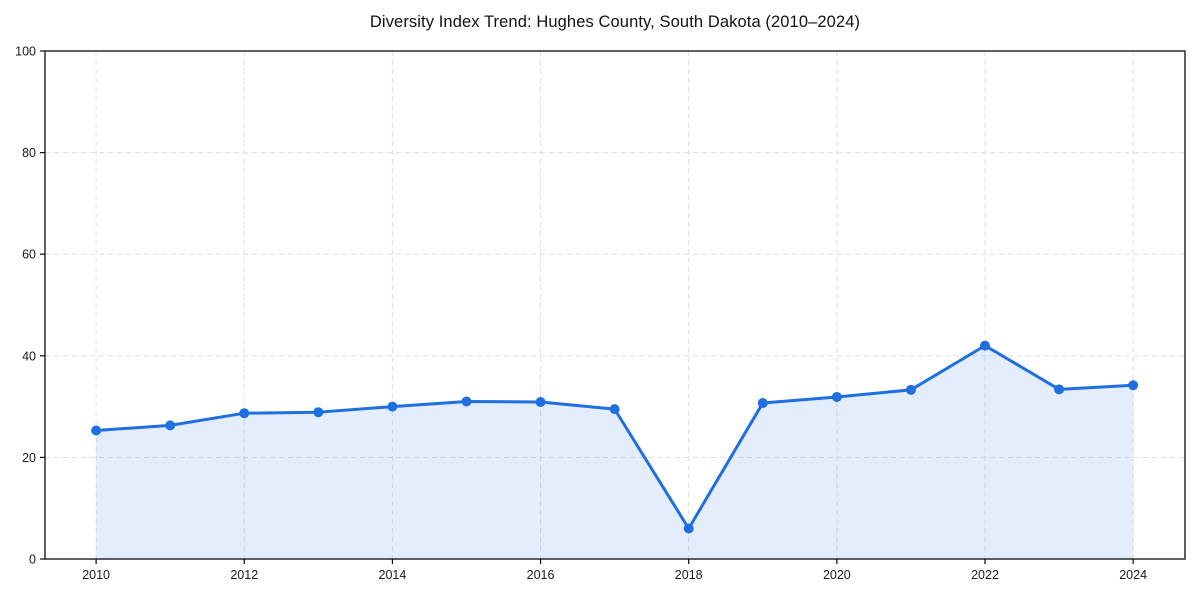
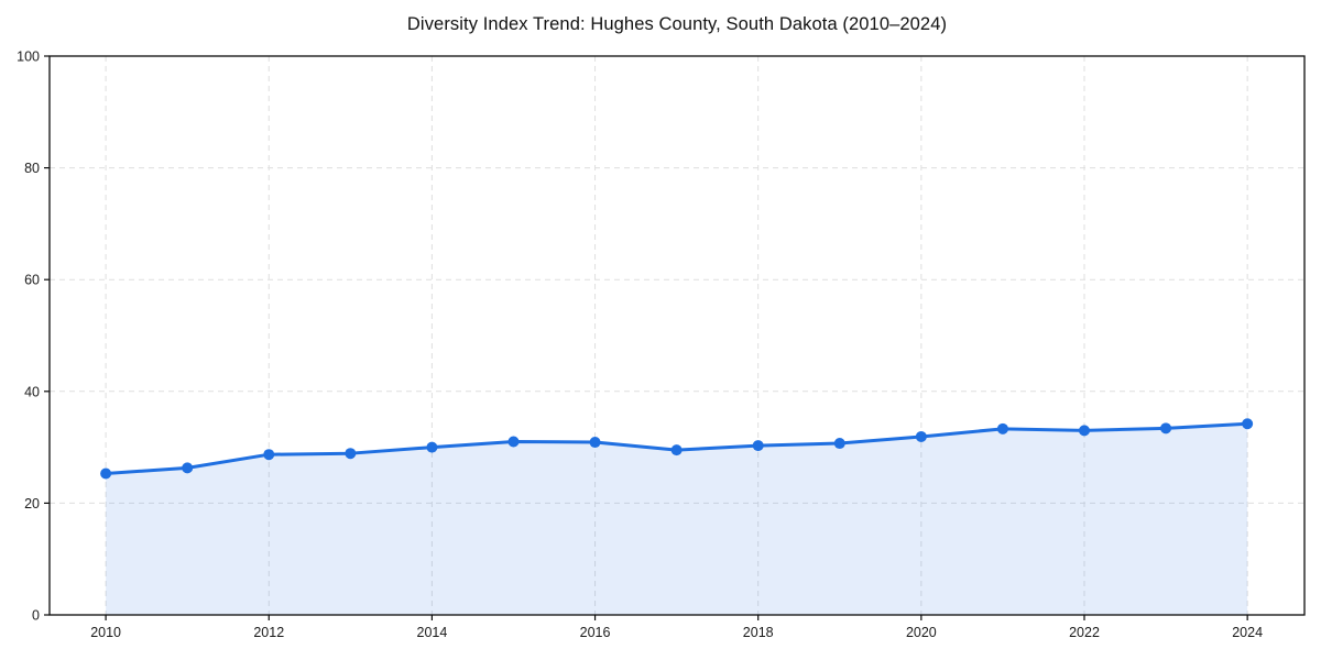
2018: 6 -> 30
2022: 42 -> 33
